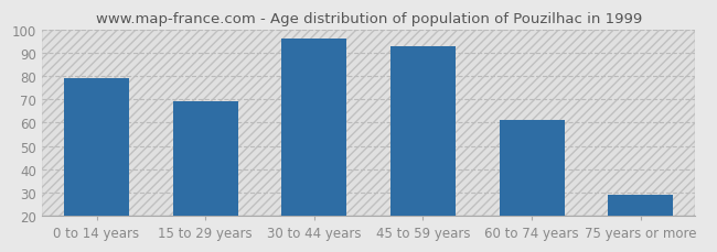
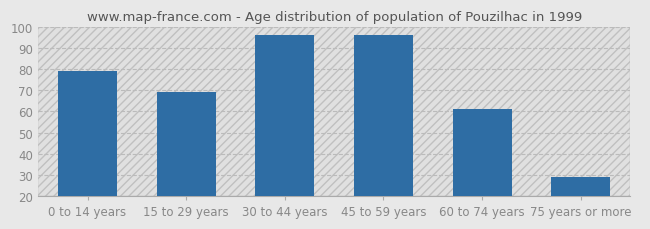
45 to 59 years: 93 -> 96
